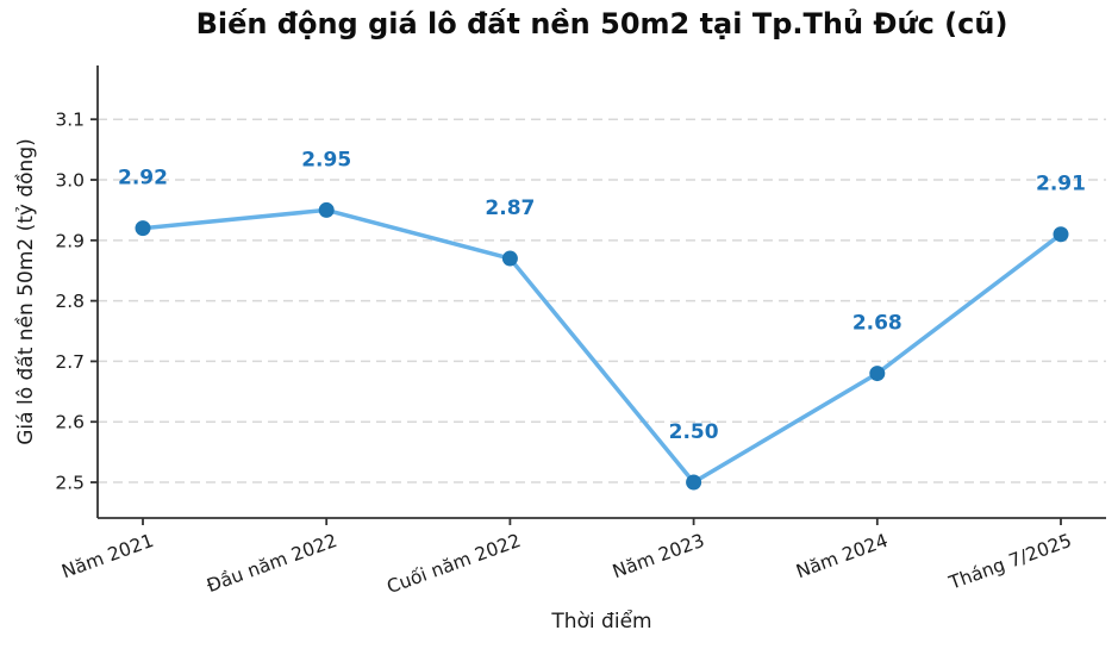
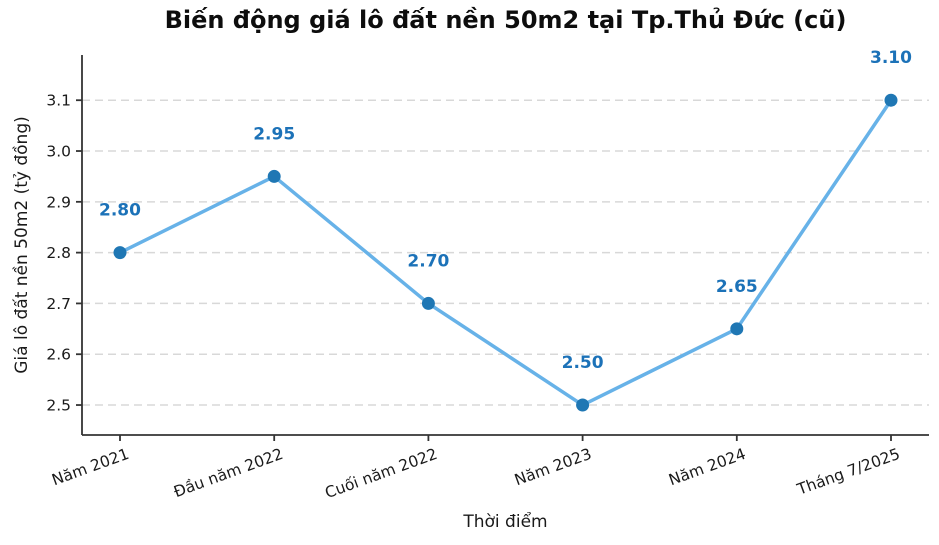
Năm 2021: 2.92 -> 2.80
Cuối năm 2022: 2.87 -> 2.70
Năm 2024: 2.68 -> 2.65
Tháng 7/2025: 2.91 -> 3.10
